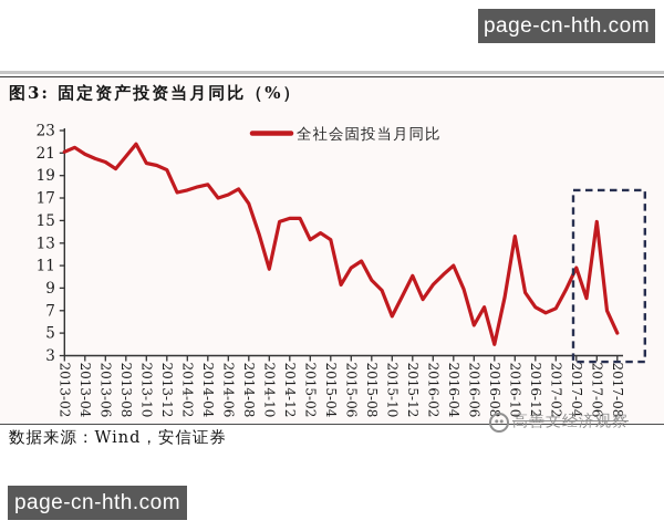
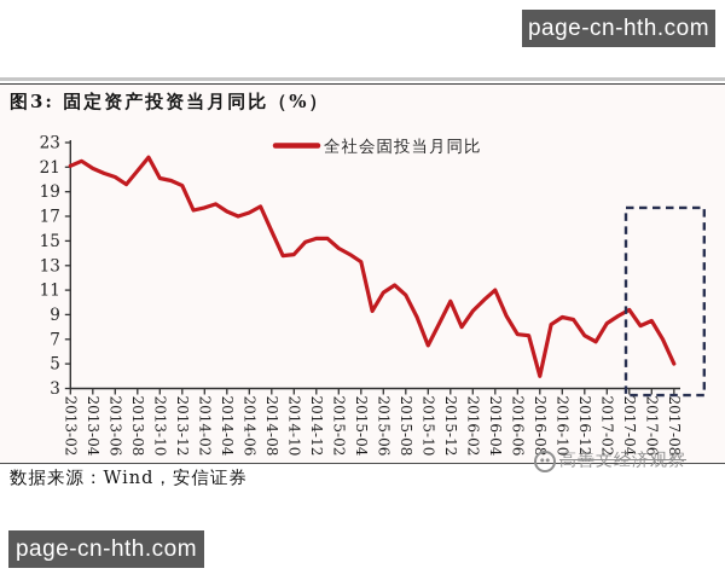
2014-04: 18.2 -> 17.4
2014-08: 16.5 -> 15.8
2014-10: 10.7 -> 13.9
2015-02: 13.3 -> 14.4
2015-08: 9.7 -> 10.6
2016-06: 5.7 -> 7.4
2016-10: 13.6 -> 8.8
2017-02: 7.2 -> 8.3
2017-04: 10.8 -> 9.4
2017-06: 14.9 -> 8.5
